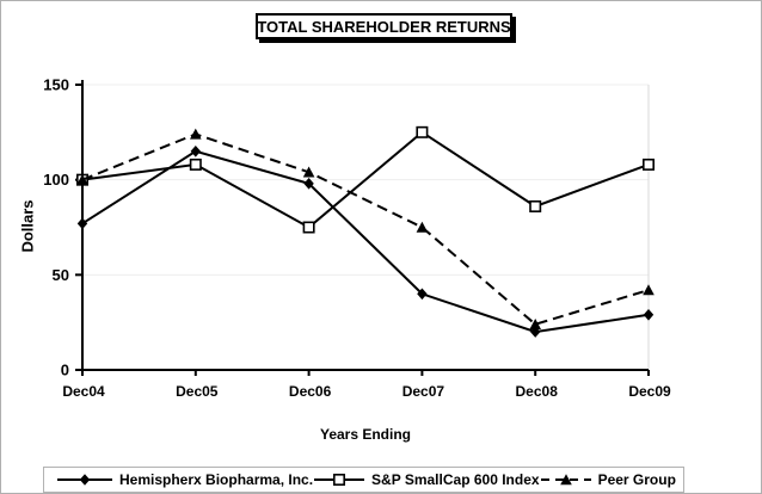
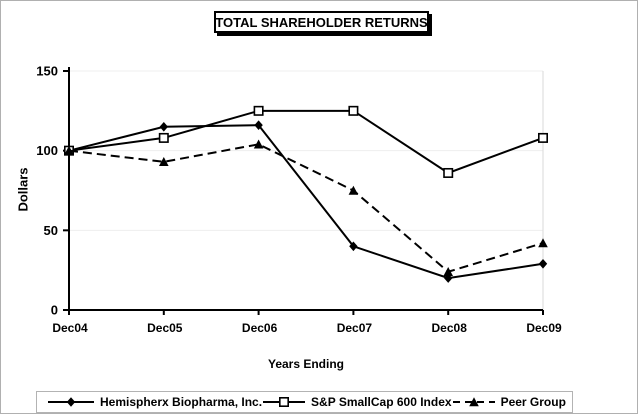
Hemispherx Biopharma, Inc./Dec04: 77 -> 100
Peer Group/Dec05: 124 -> 93
Hemispherx Biopharma, Inc./Dec06: 98 -> 116
S&P SmallCap 600 Index/Dec06: 75 -> 125
